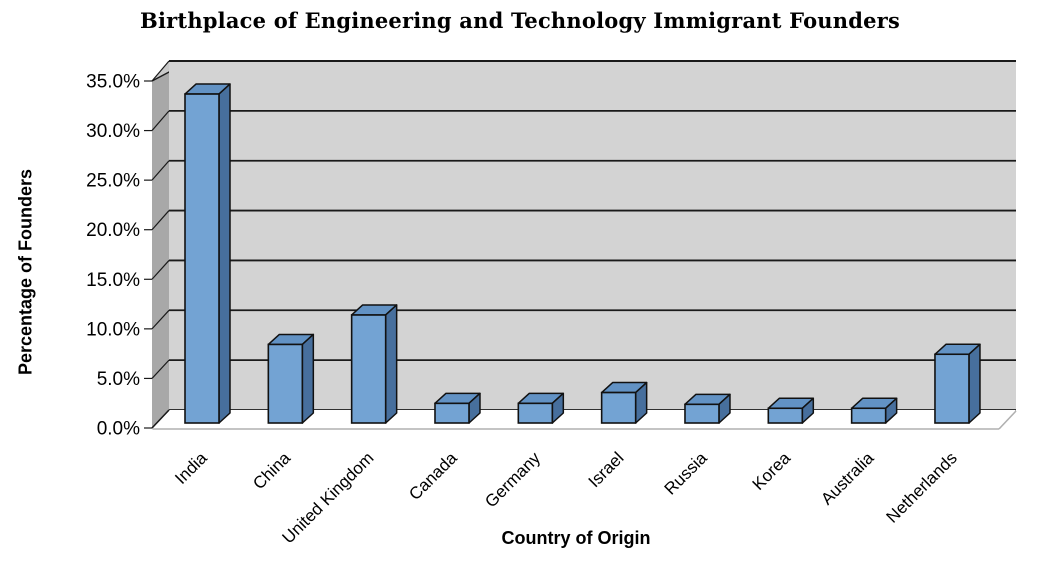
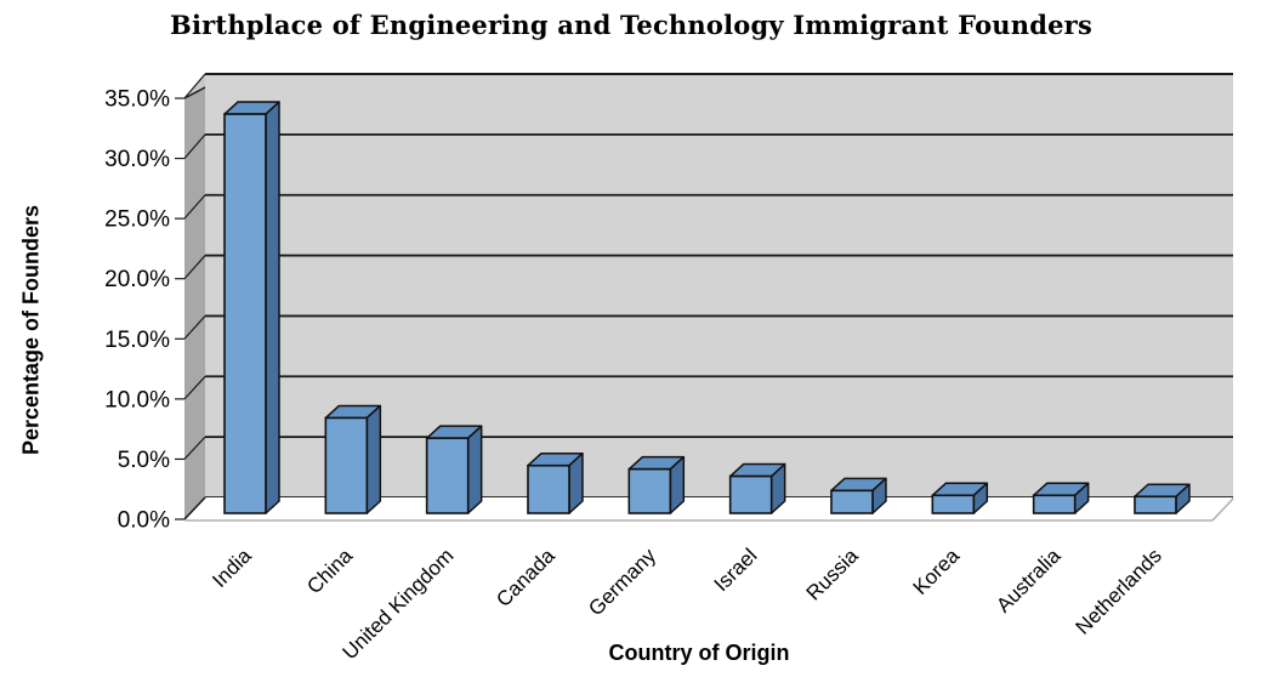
United Kingdom: 11% -> 6%
Canada: 2% -> 4%
Germany: 2% -> 4%
Netherlands: 7% -> 1%
